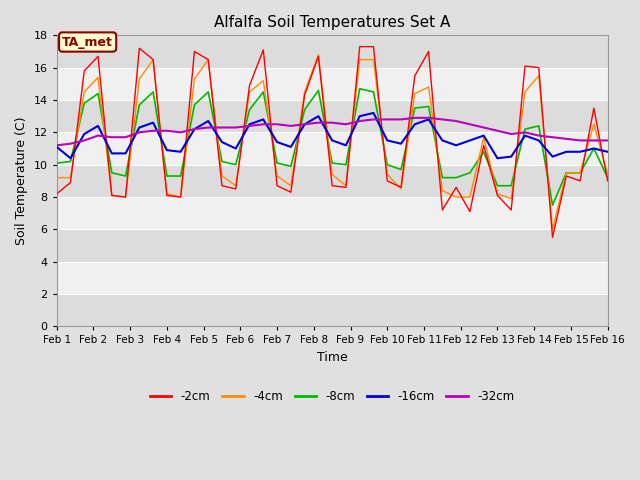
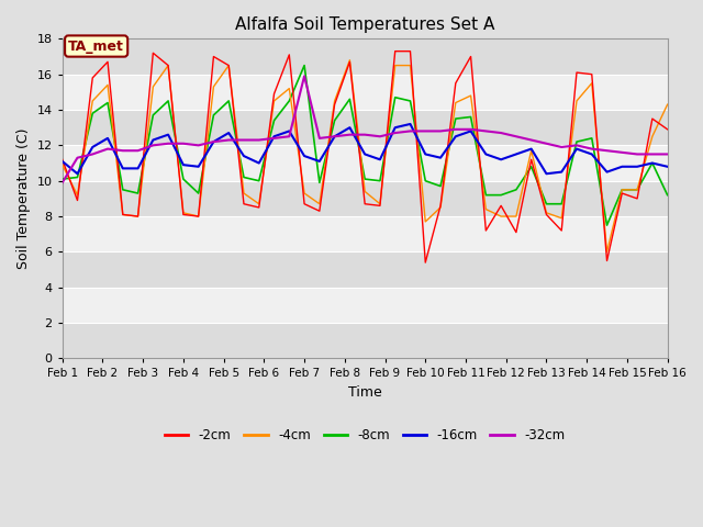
-2cm/Feb 1: 8.2 -> 11.2
-4cm/Feb 1: 9.2 -> 10.9
-32cm/Feb 1: 11.2 -> 9.9
-8cm/Feb 4: 9.3 -> 10.1
-8cm/Feb 7: 10.1 -> 16.5
-32cm/Feb 7: 12.5 -> 15.9
-2cm/Feb 10: 9.0 -> 5.4
-4cm/Feb 10: 9.4 -> 7.7
-2cm/Feb 16: 9.0 -> 12.9
-4cm/Feb 16: 9.4 -> 14.3
